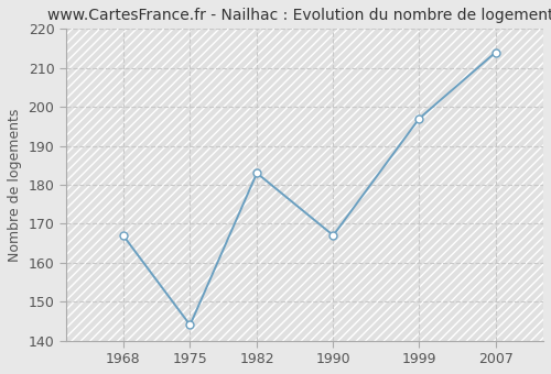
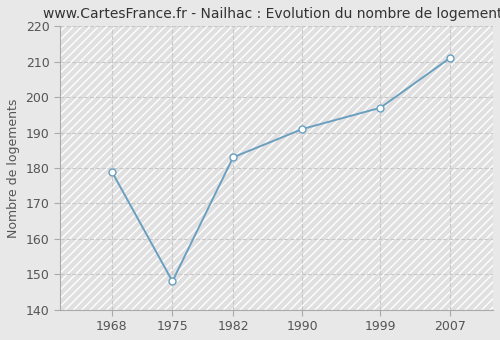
1968: 167 -> 179
1975: 144 -> 148
1990: 167 -> 191
2007: 214 -> 211
